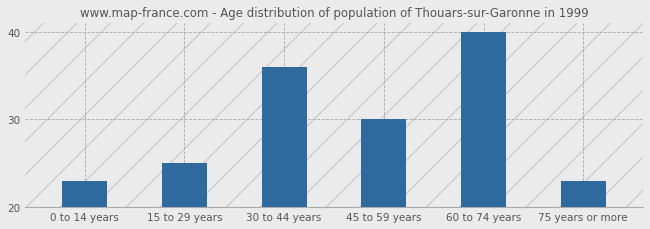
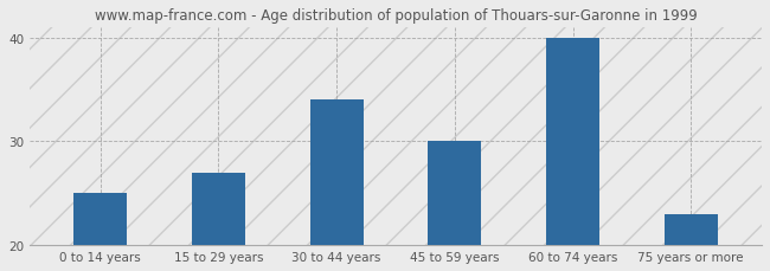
0 to 14 years: 23 -> 25
15 to 29 years: 25 -> 27
30 to 44 years: 36 -> 34
